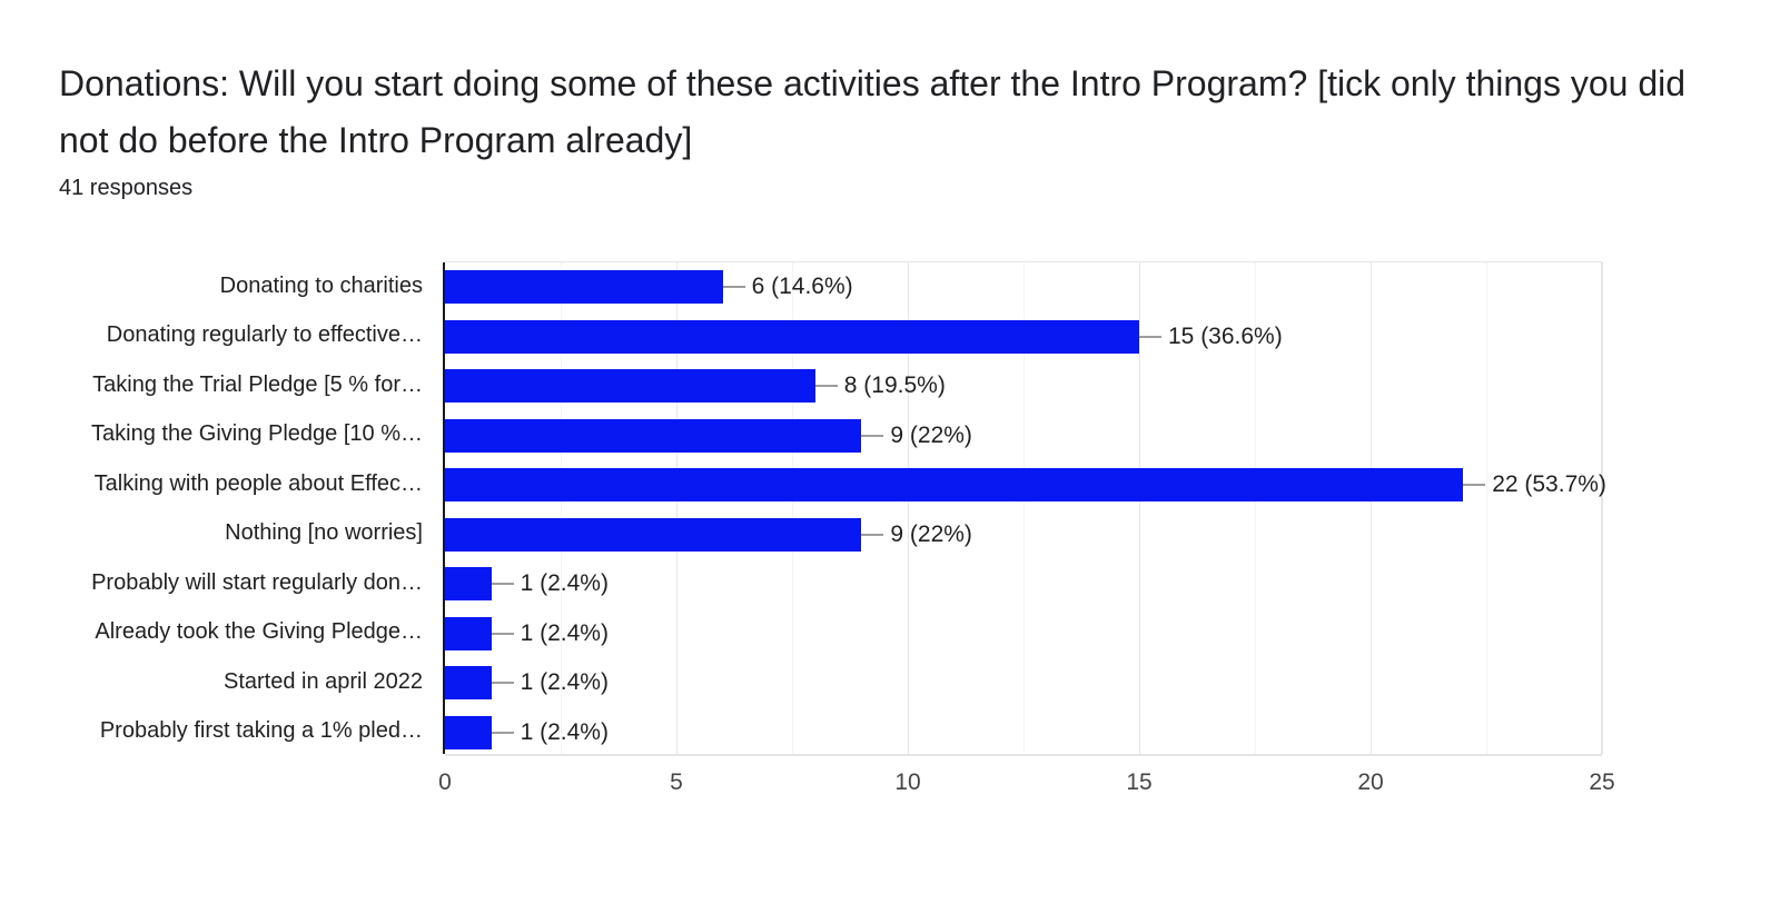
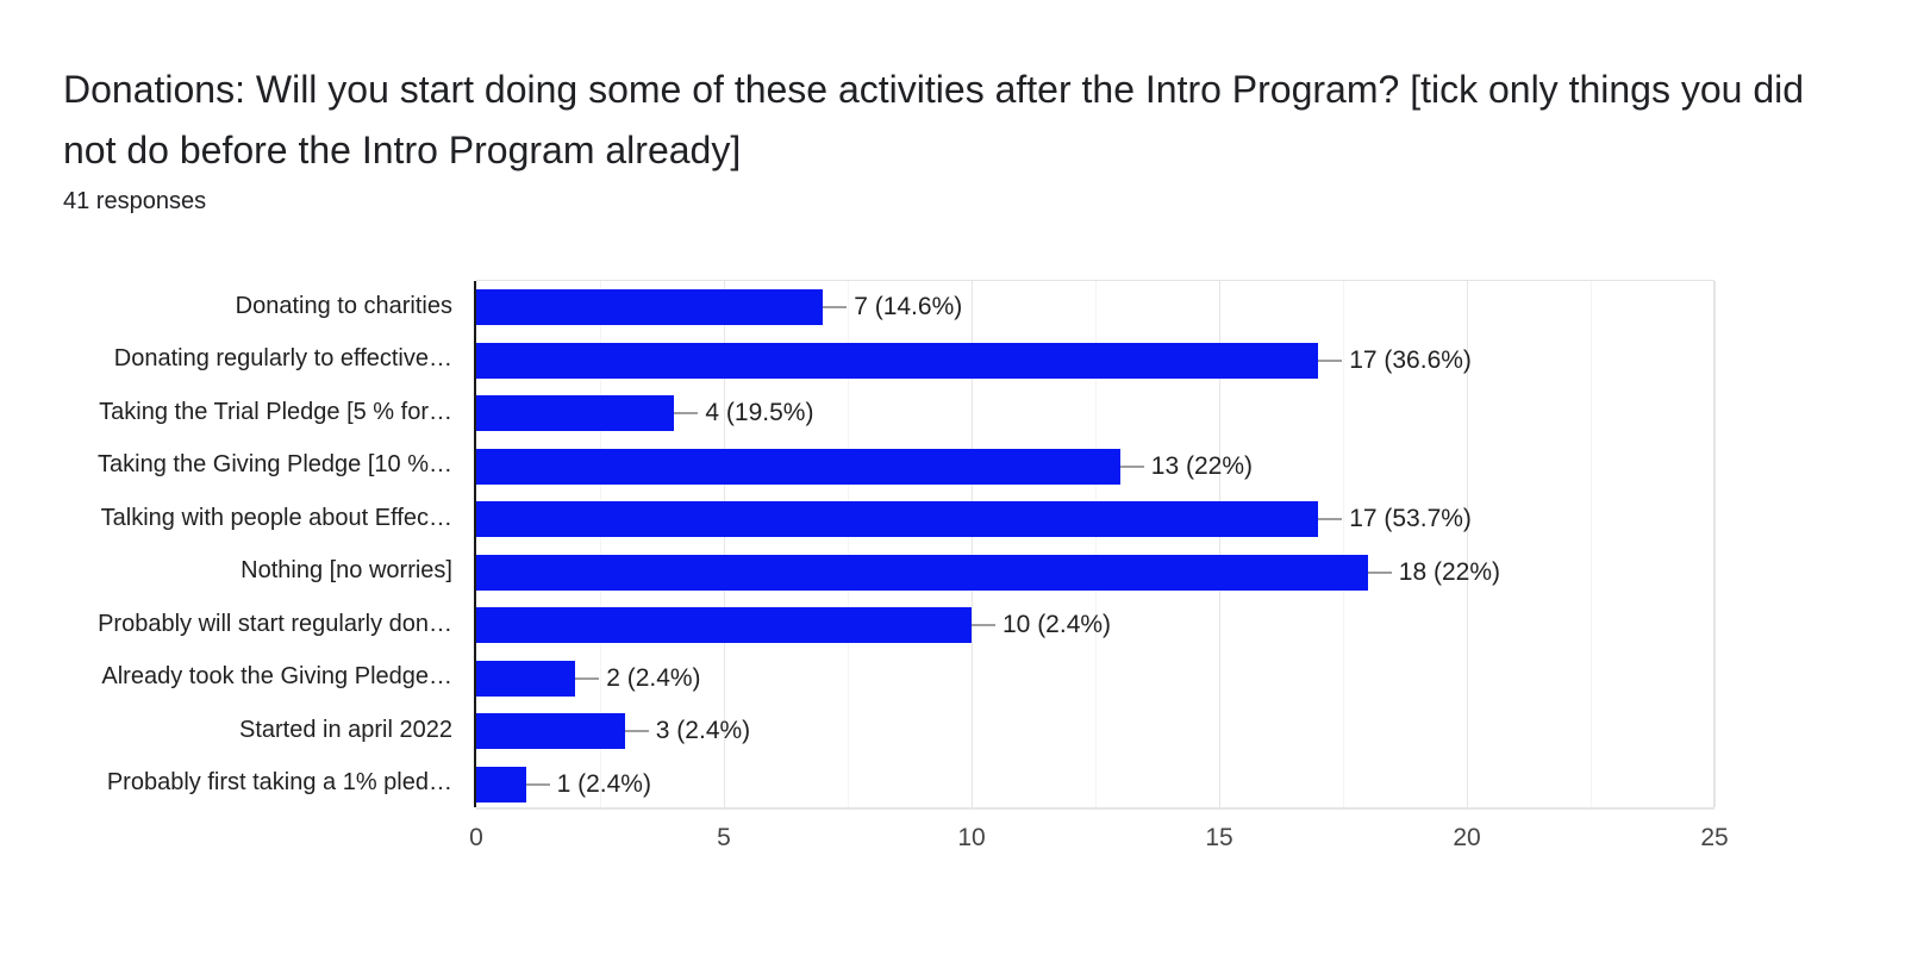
Donating to charities: 6 -> 7
Donating regularly to effective…: 15 -> 17
Taking the Trial Pledge [5 % for…: 8 -> 4
Taking the Giving Pledge [10 %…: 9 -> 13
Talking with people about Effec…: 22 -> 17
Nothing [no worries]: 9 -> 18
Probably will start regularly don…: 1 -> 10
Already took the Giving Pledge…: 1 -> 2
Started in april 2022: 1 -> 3
